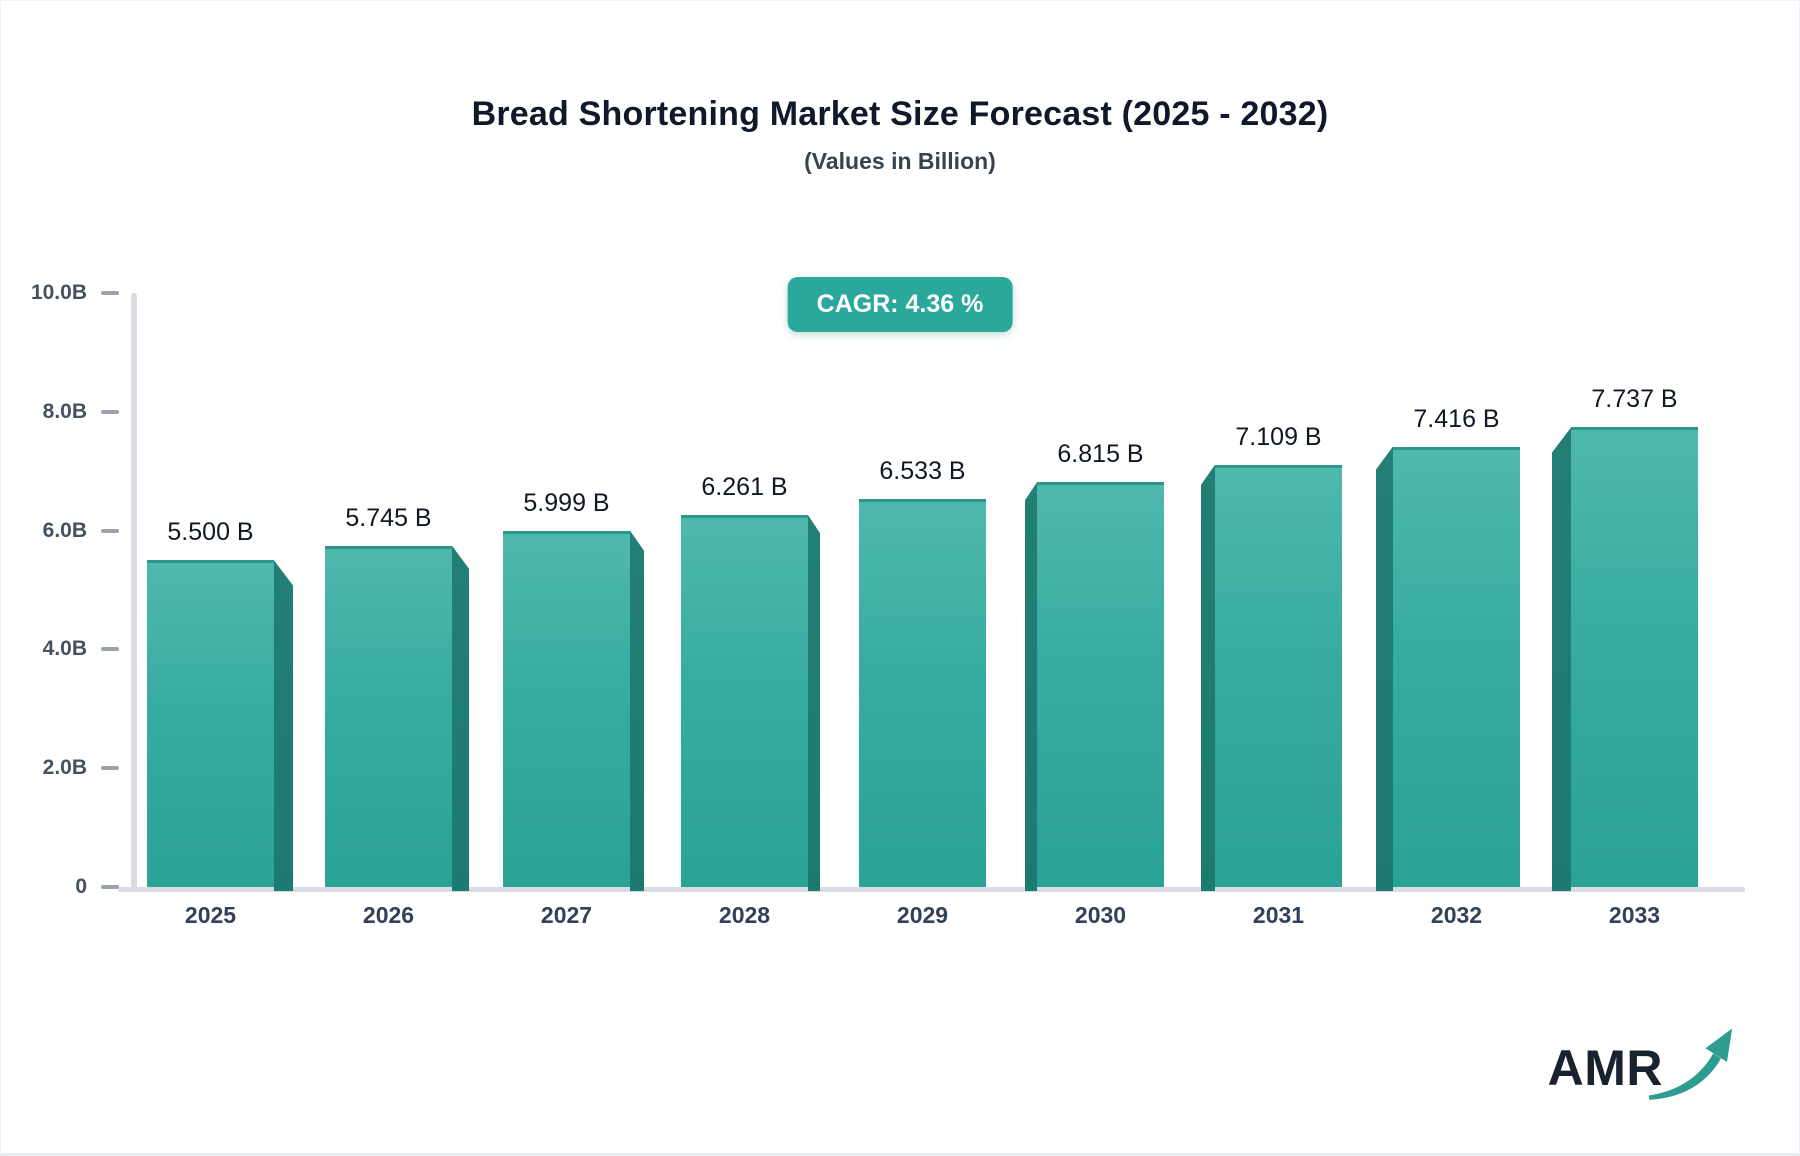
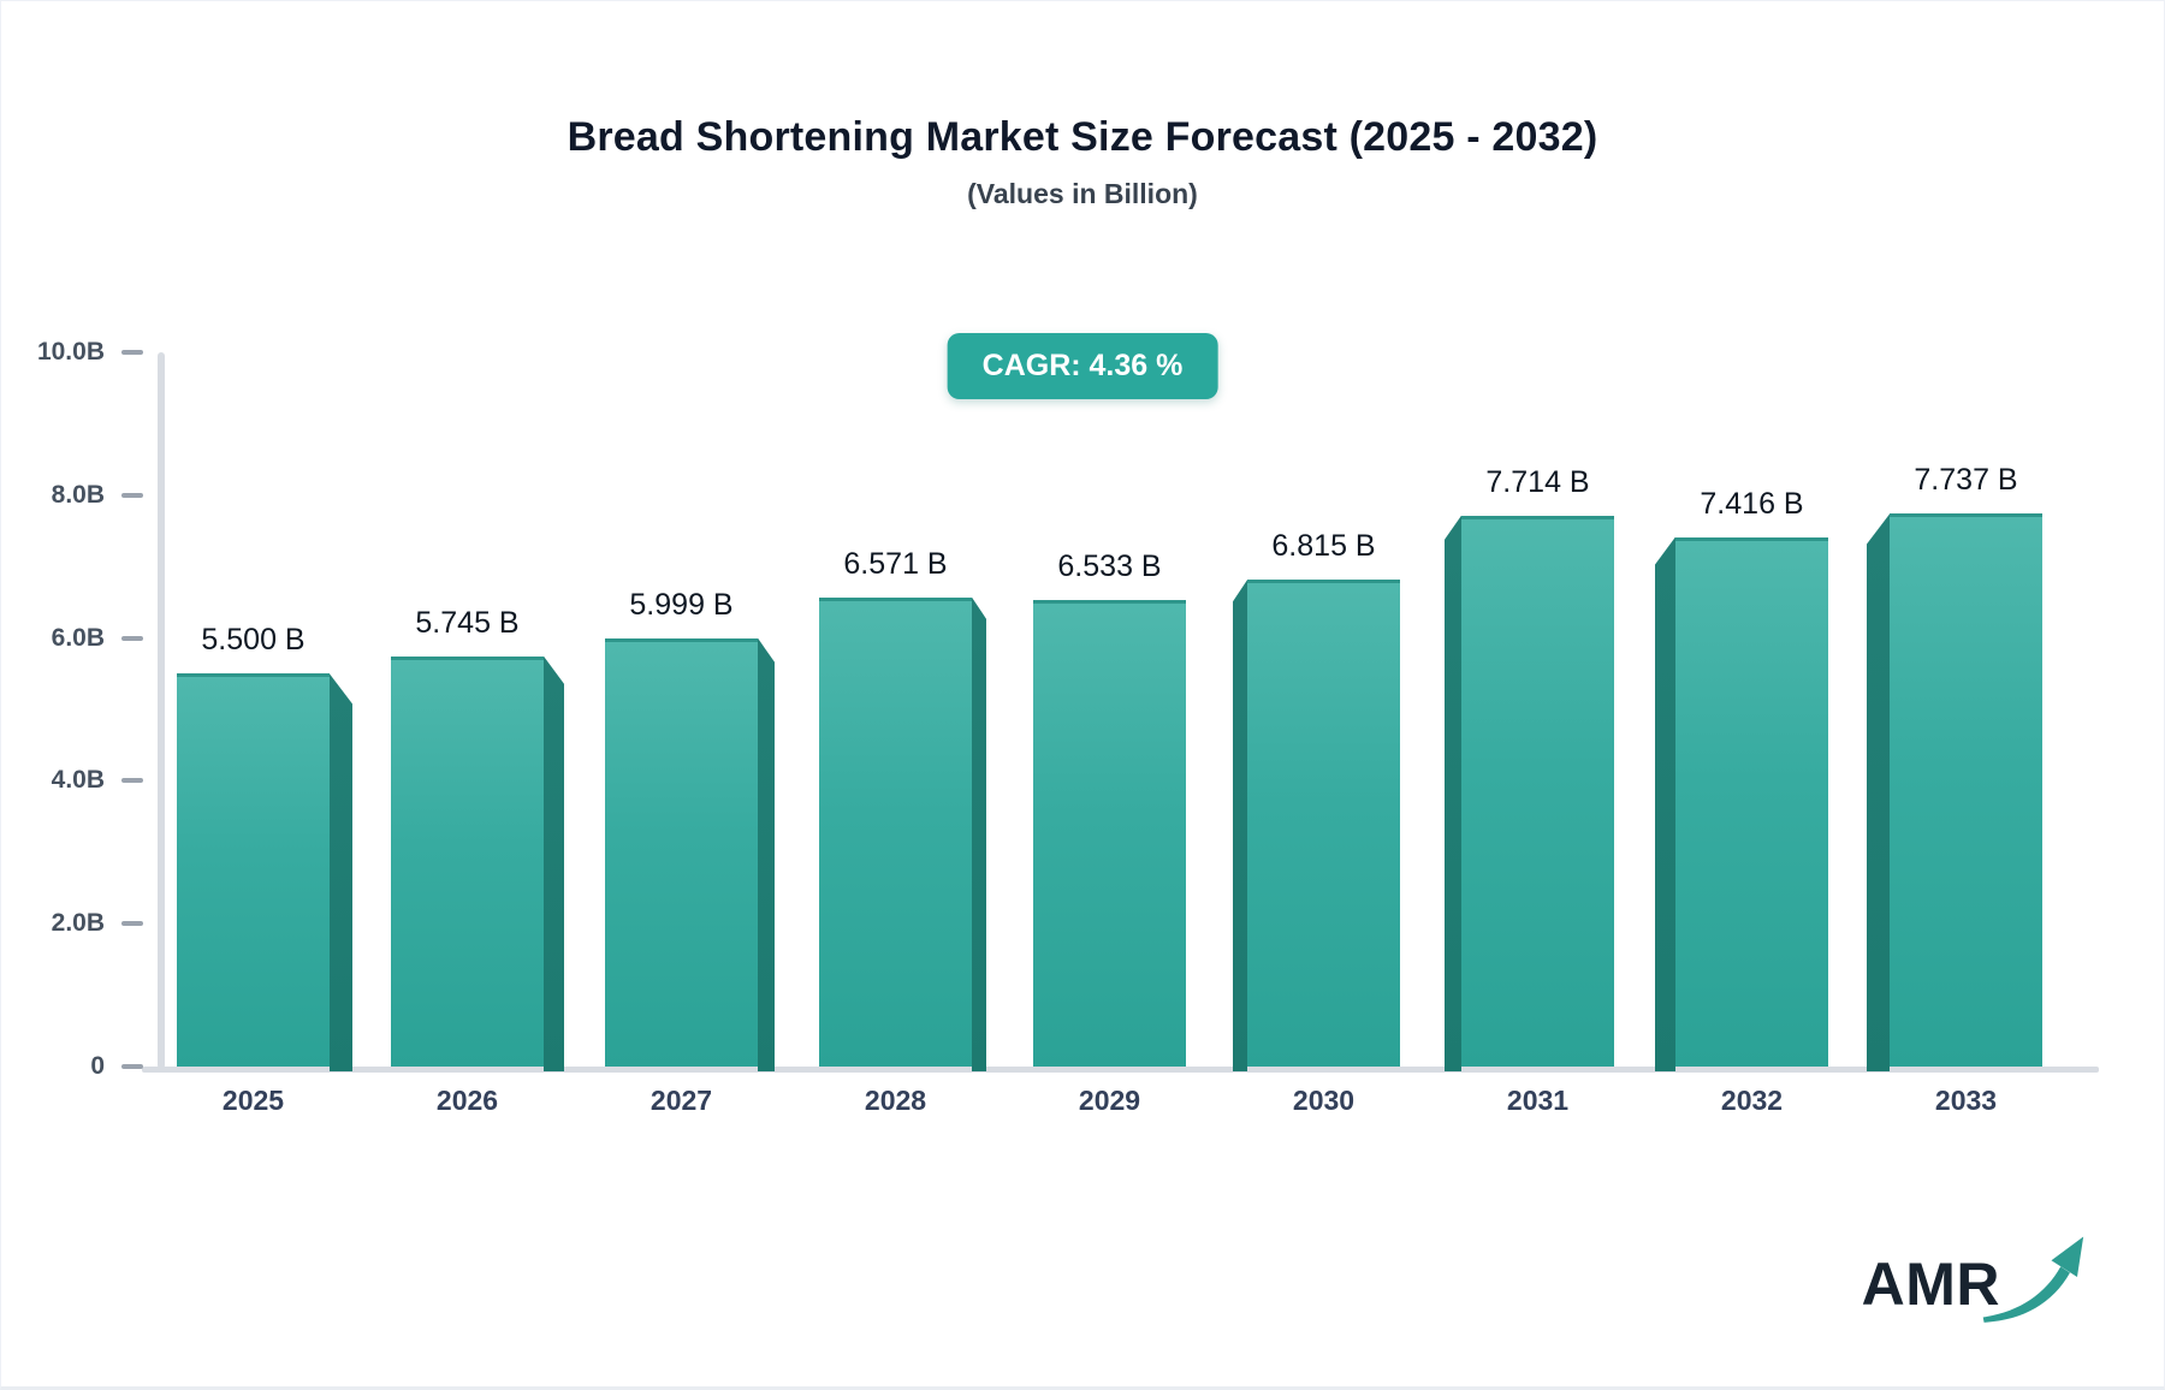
2028: 6.261 -> 6.571
2031: 7.109 -> 7.714
